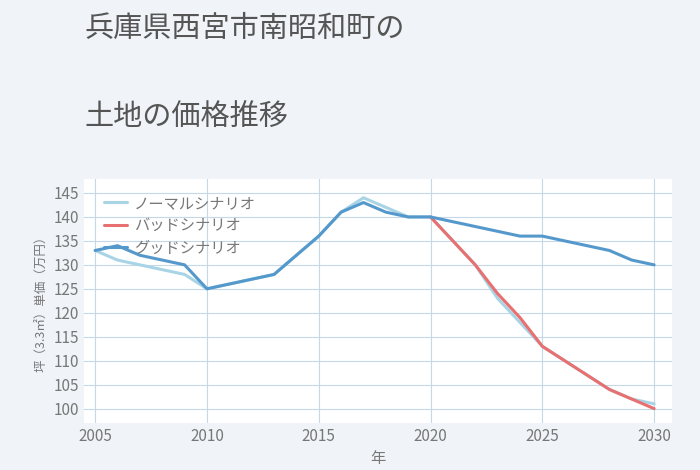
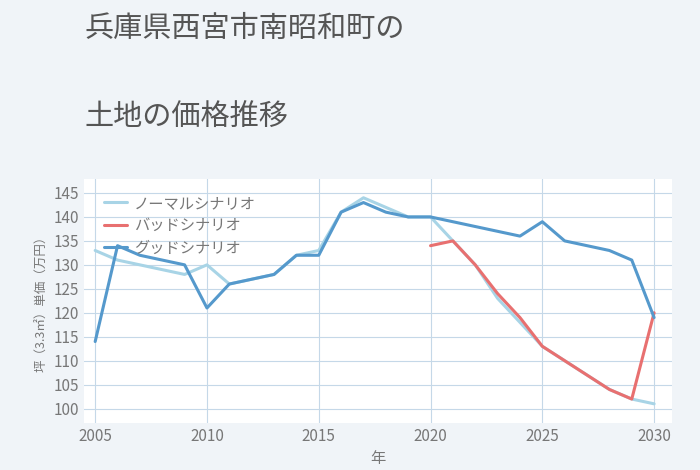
グッドシナリオ/2005: 133 -> 114
グッドシナリオ/2010: 125 -> 121
ノーマルシナリオ/2010: 125 -> 130
グッドシナリオ/2015: 136 -> 132
ノーマルシナリオ/2015: 136 -> 133
バッドシナリオ/2020: 140 -> 134
グッドシナリオ/2025: 136 -> 139
グッドシナリオ/2030: 130 -> 119
バッドシナリオ/2030: 100 -> 120
